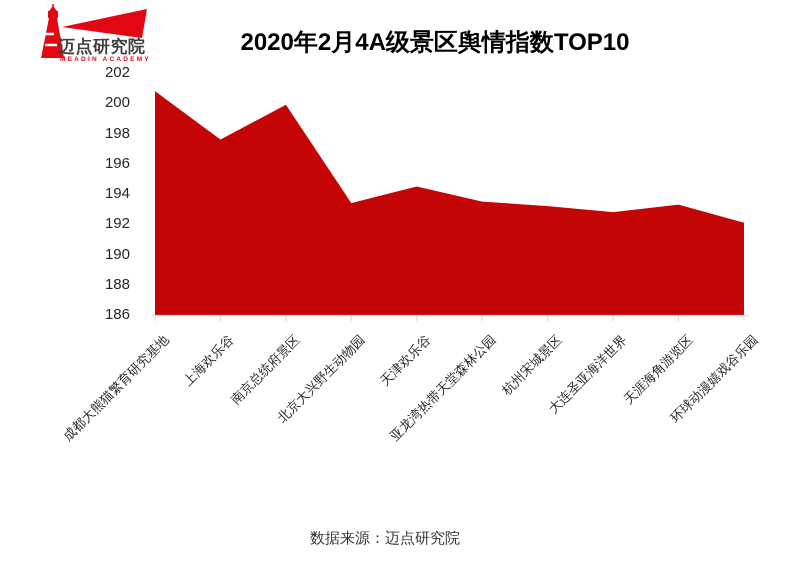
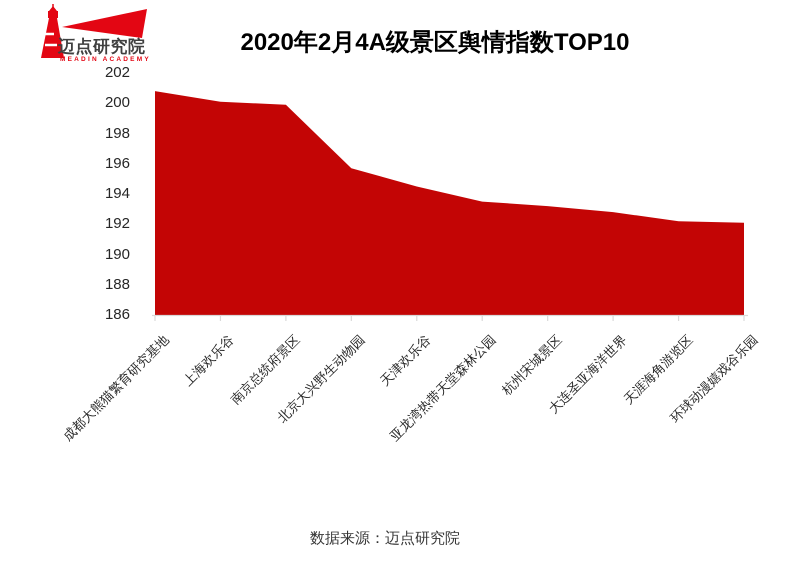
上海欢乐谷: 197.6 -> 200.1
北京大兴野生动物园: 193.4 -> 195.7
天涯海角游览区: 193.3 -> 192.2
